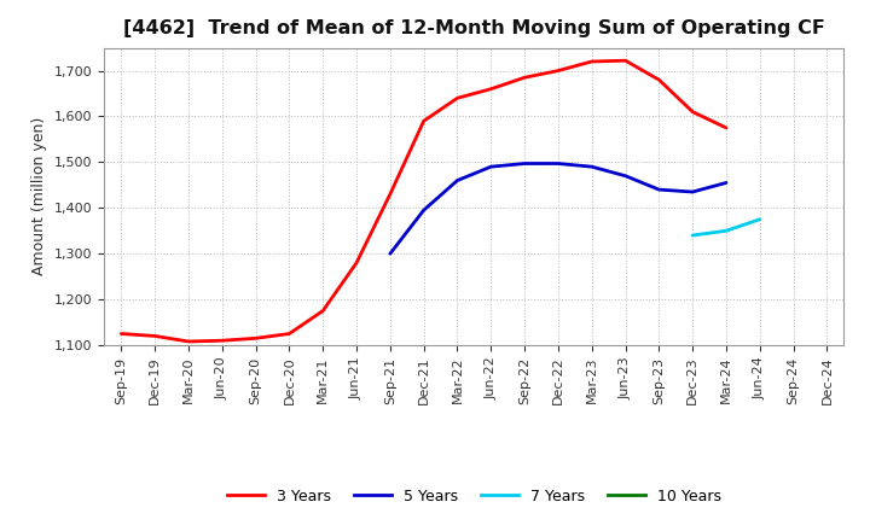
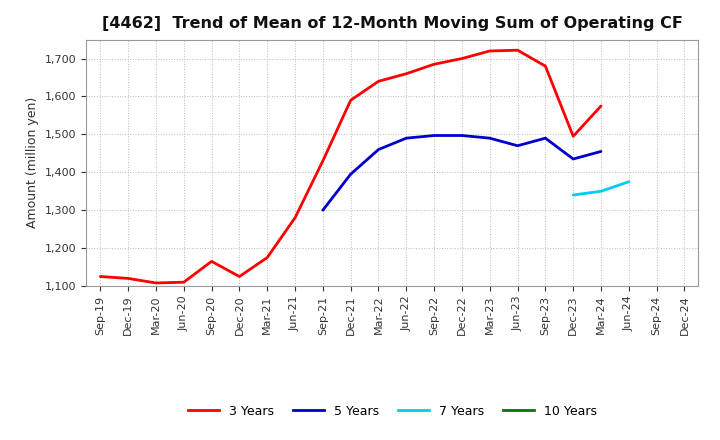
3 Years/Sep-20: 1,115 -> 1,165
5 Years/Sep-23: 1,440 -> 1,490
3 Years/Dec-23: 1,610 -> 1,495
